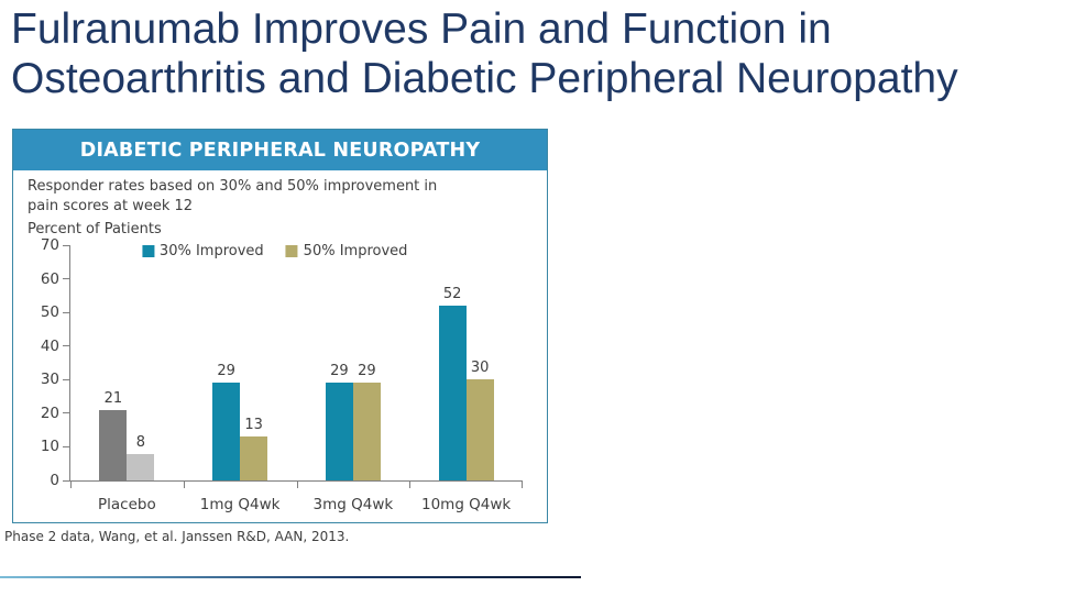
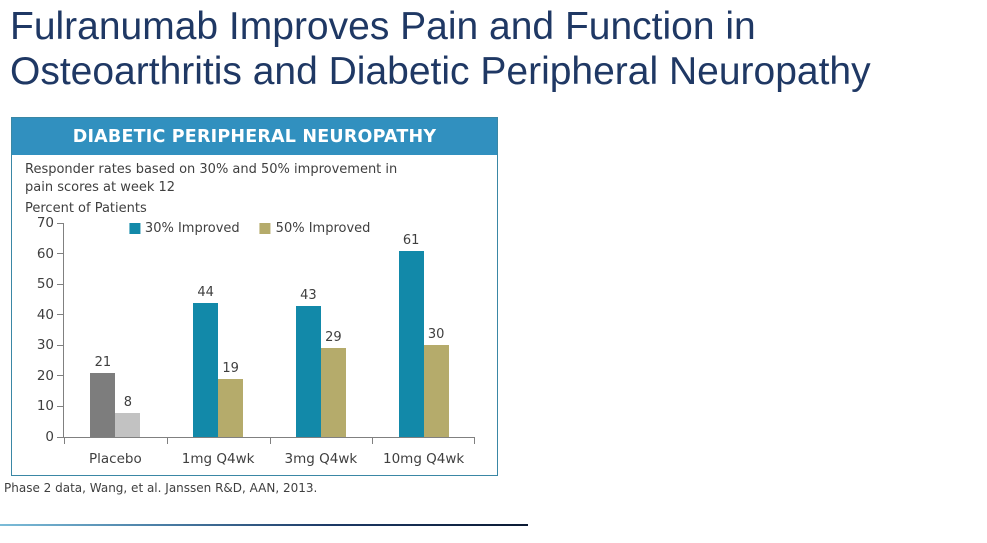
30% Improved/1mg Q4wk: 29 -> 44
50% Improved/1mg Q4wk: 13 -> 19
30% Improved/3mg Q4wk: 29 -> 43
30% Improved/10mg Q4wk: 52 -> 61
